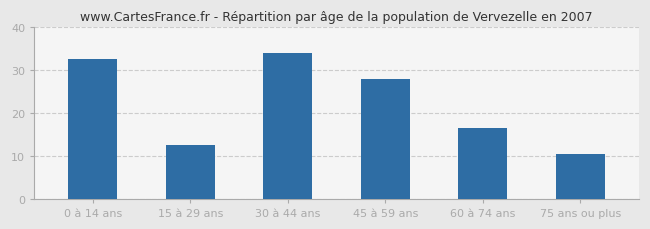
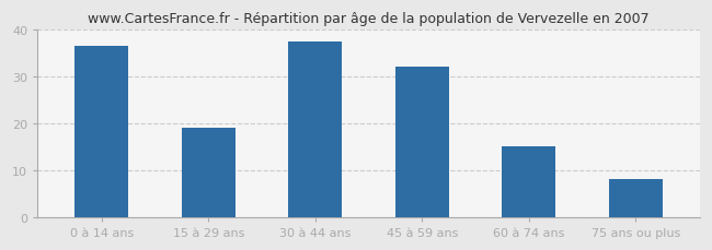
0 à 14 ans: 32.5 -> 36.5
15 à 29 ans: 12.5 -> 19.0
30 à 44 ans: 34.0 -> 37.5
45 à 59 ans: 28.0 -> 32.0
60 à 74 ans: 16.5 -> 15.2
75 ans ou plus: 10.5 -> 8.2
